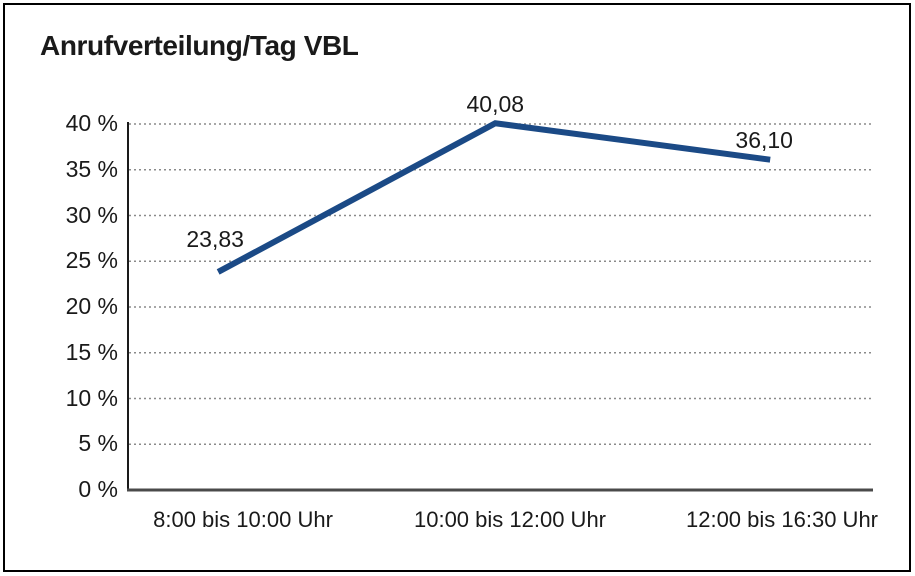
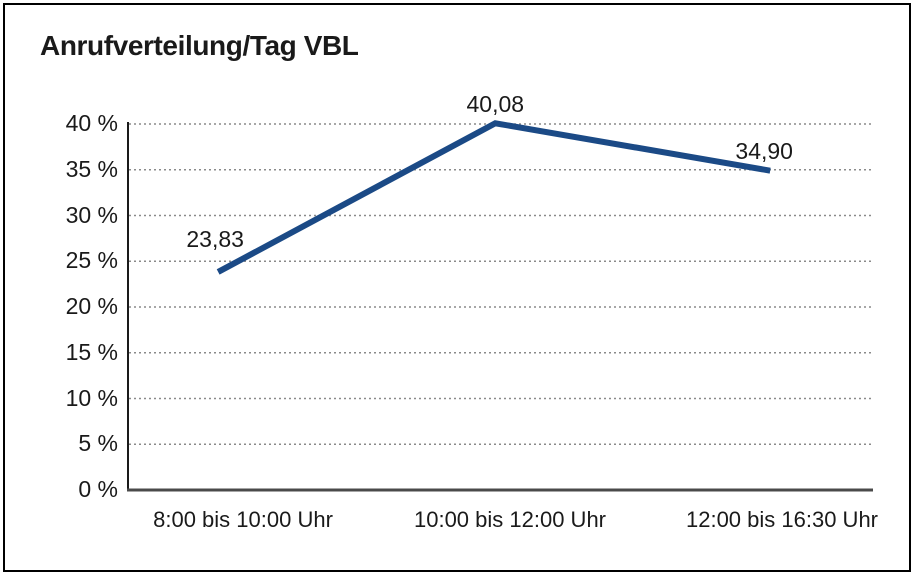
12:00 bis 16:30 Uhr: 36,10 -> 34,90
